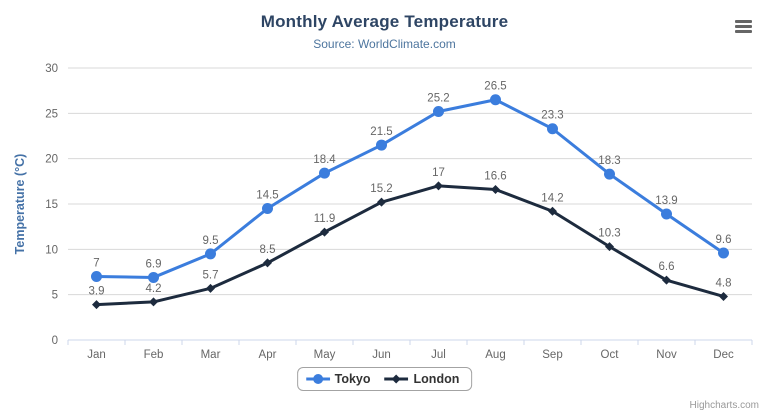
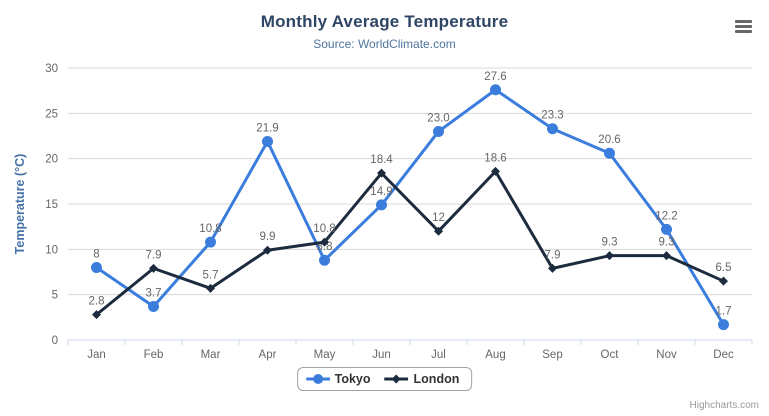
Tokyo/Jan: 7 -> 8
London/Jan: 3.9 -> 2.8
Tokyo/Feb: 6.9 -> 3.7
London/Feb: 4.2 -> 7.9
Tokyo/Mar: 9.5 -> 10.8
Tokyo/Apr: 14.5 -> 21.9
London/Apr: 8.5 -> 9.9
Tokyo/May: 18.4 -> 8.8
London/May: 11.9 -> 10.8
Tokyo/Jun: 21.5 -> 14.9
London/Jun: 15.2 -> 18.4
Tokyo/Jul: 25.2 -> 23.0
London/Jul: 17 -> 12
Tokyo/Aug: 26.5 -> 27.6
London/Aug: 16.6 -> 18.6
London/Sep: 14.2 -> 7.9
Tokyo/Oct: 18.3 -> 20.6
London/Oct: 10.3 -> 9.3
Tokyo/Nov: 13.9 -> 12.2
London/Nov: 6.6 -> 9.3
Tokyo/Dec: 9.6 -> 1.7
London/Dec: 4.8 -> 6.5
